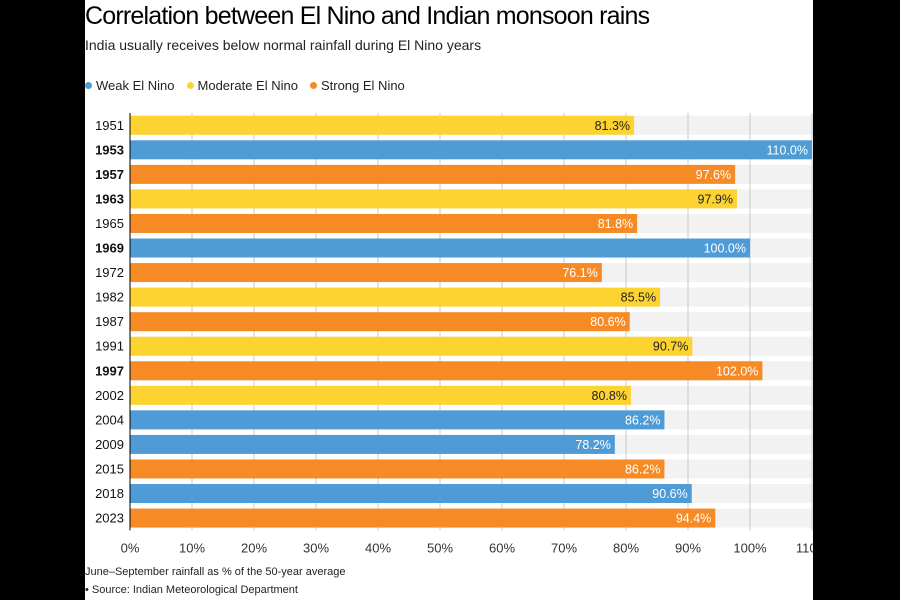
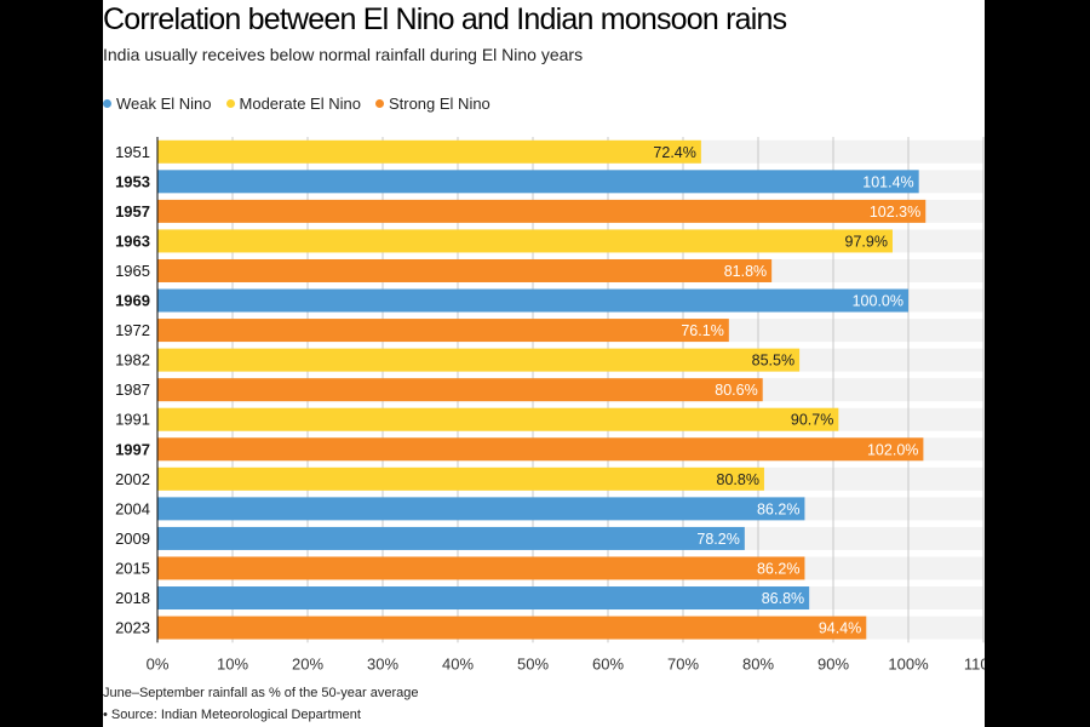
1951: 81.3% -> 72.4%
1953: 110.0% -> 101.4%
1957: 97.6% -> 102.3%
2018: 90.6% -> 86.8%
